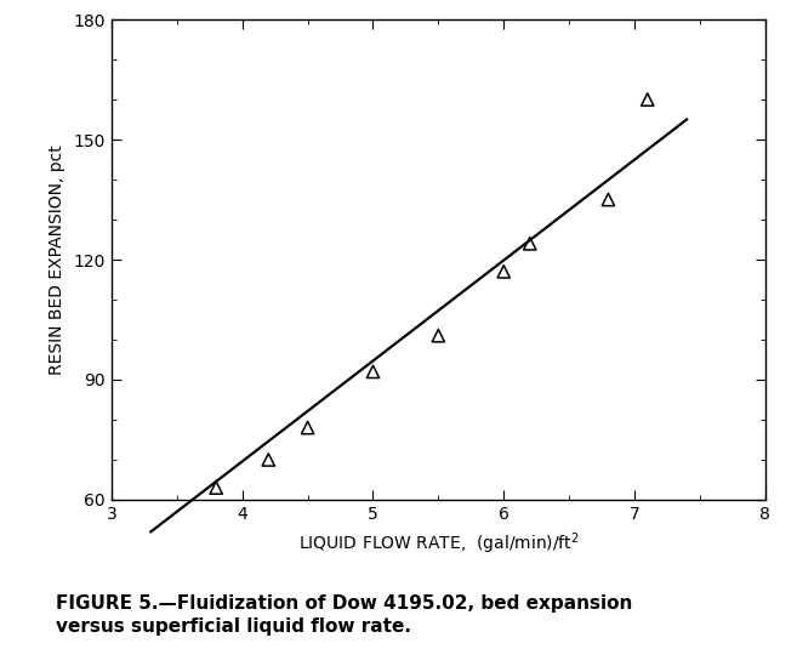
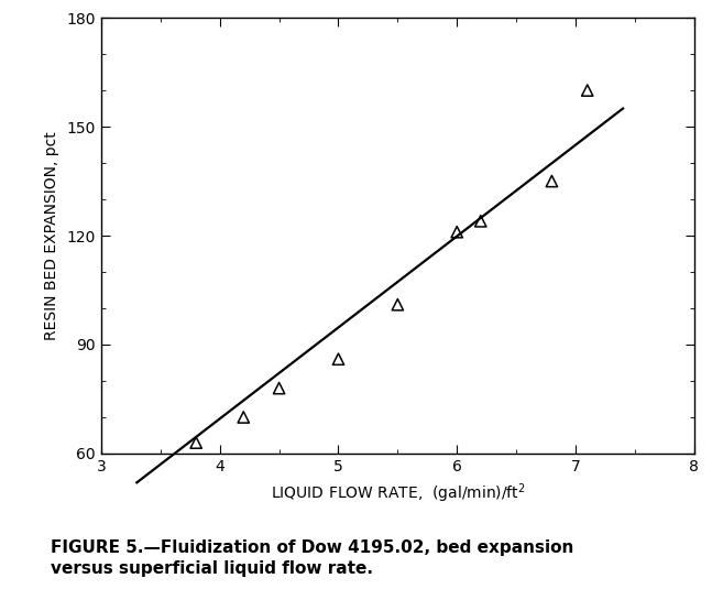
5: 92 -> 86
6: 117 -> 121
